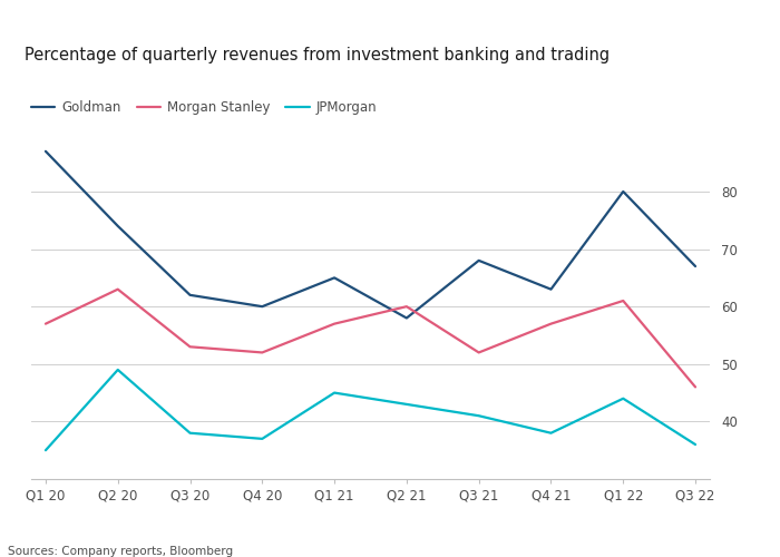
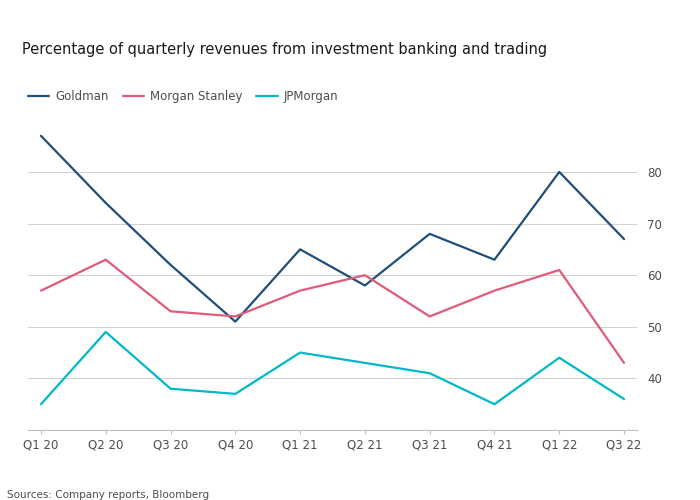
Goldman/Q4 20: 60 -> 51
JPMorgan/Q4 21: 38 -> 35
Morgan Stanley/Q3 22: 46 -> 43
